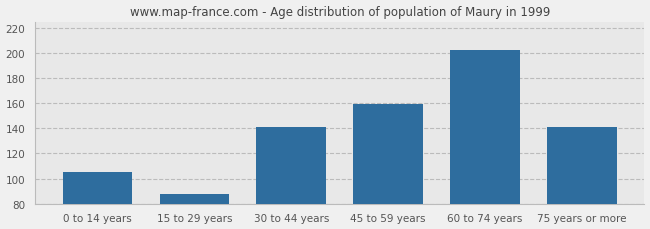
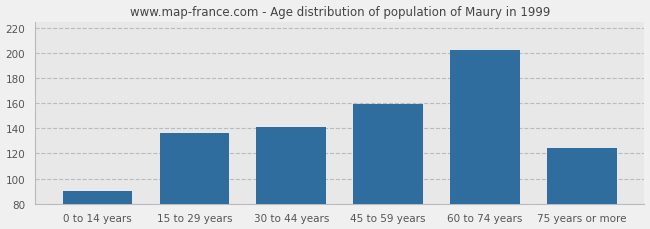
0 to 14 years: 105 -> 90
15 to 29 years: 88 -> 136
75 years or more: 141 -> 124
